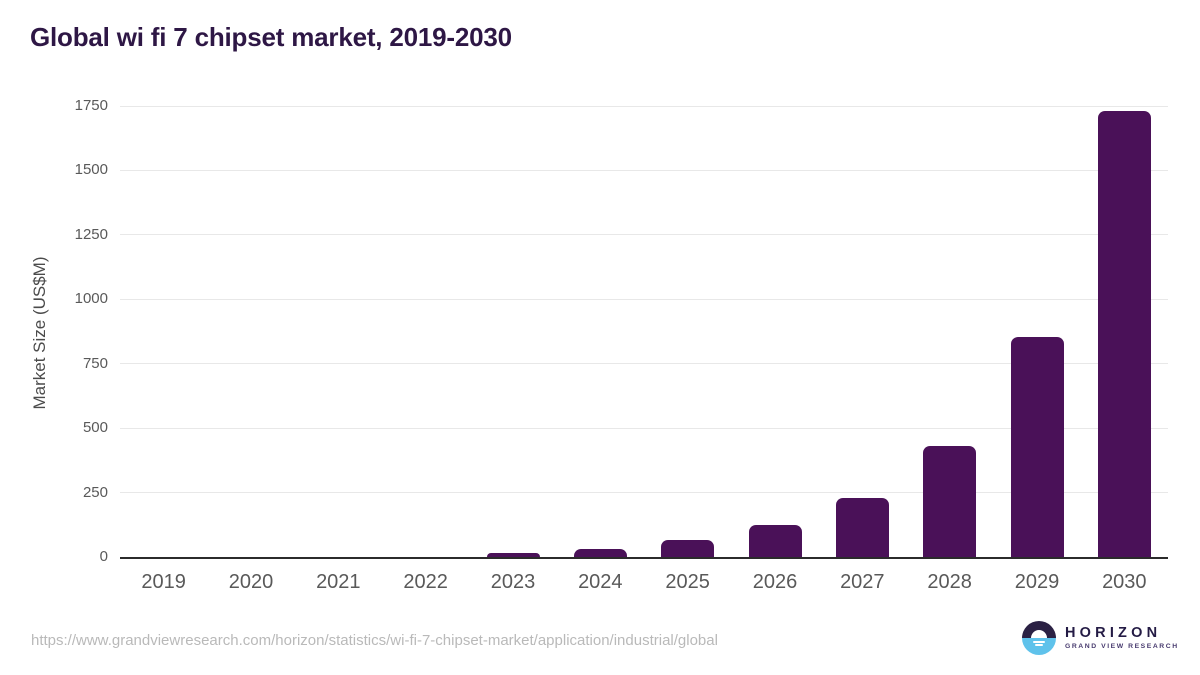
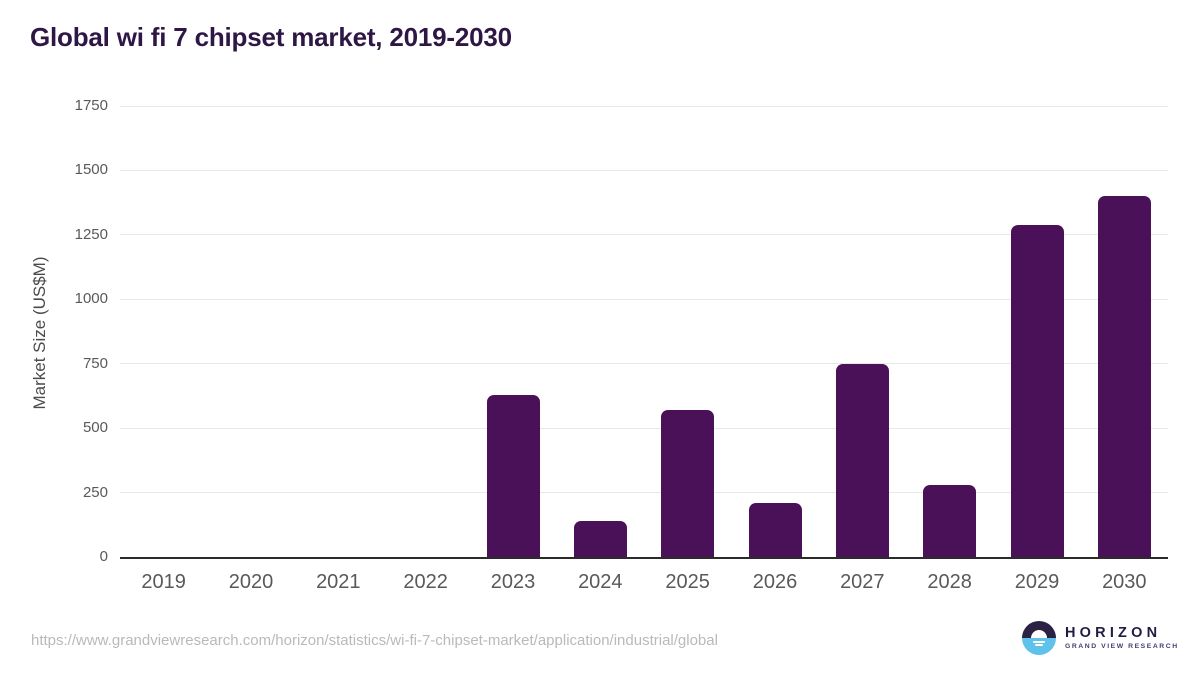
2023: 20 -> 630
2024: 30 -> 140
2025: 70 -> 570
2026: 120 -> 210
2027: 230 -> 750
2028: 430 -> 280
2029: 860 -> 1290
2030: 1730 -> 1400
